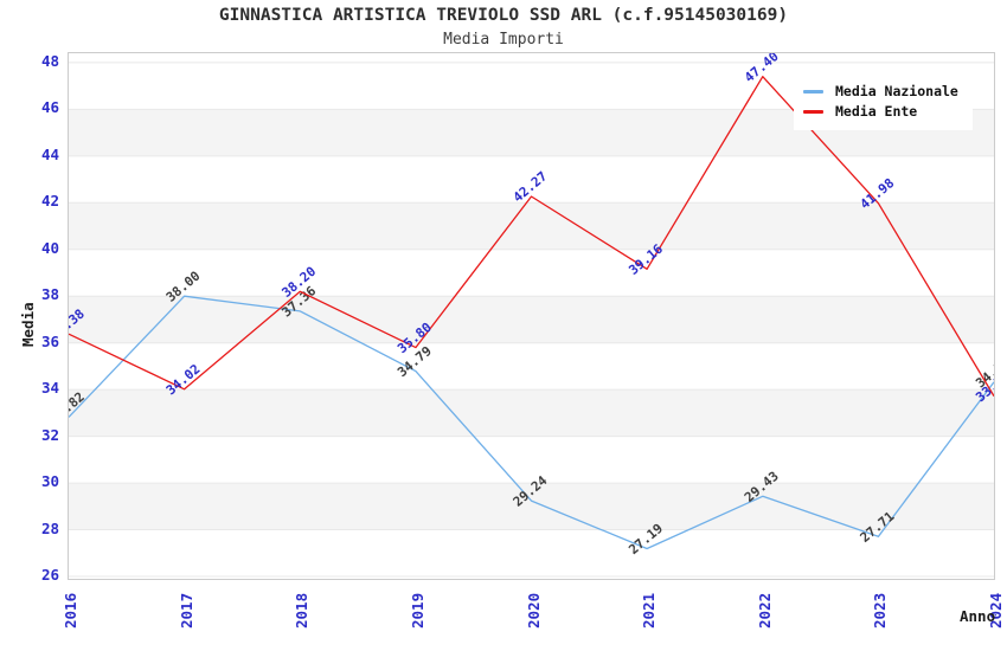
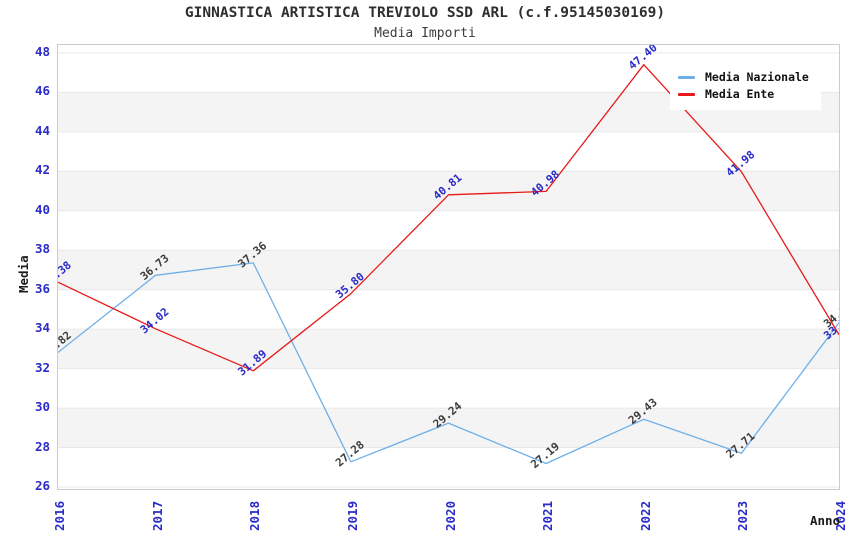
Media Nazionale/2017: 38.00 -> 36.73
Media Ente/2018: 38.20 -> 31.89
Media Nazionale/2019: 34.79 -> 27.28
Media Ente/2020: 42.27 -> 40.81
Media Ente/2021: 39.16 -> 40.98
